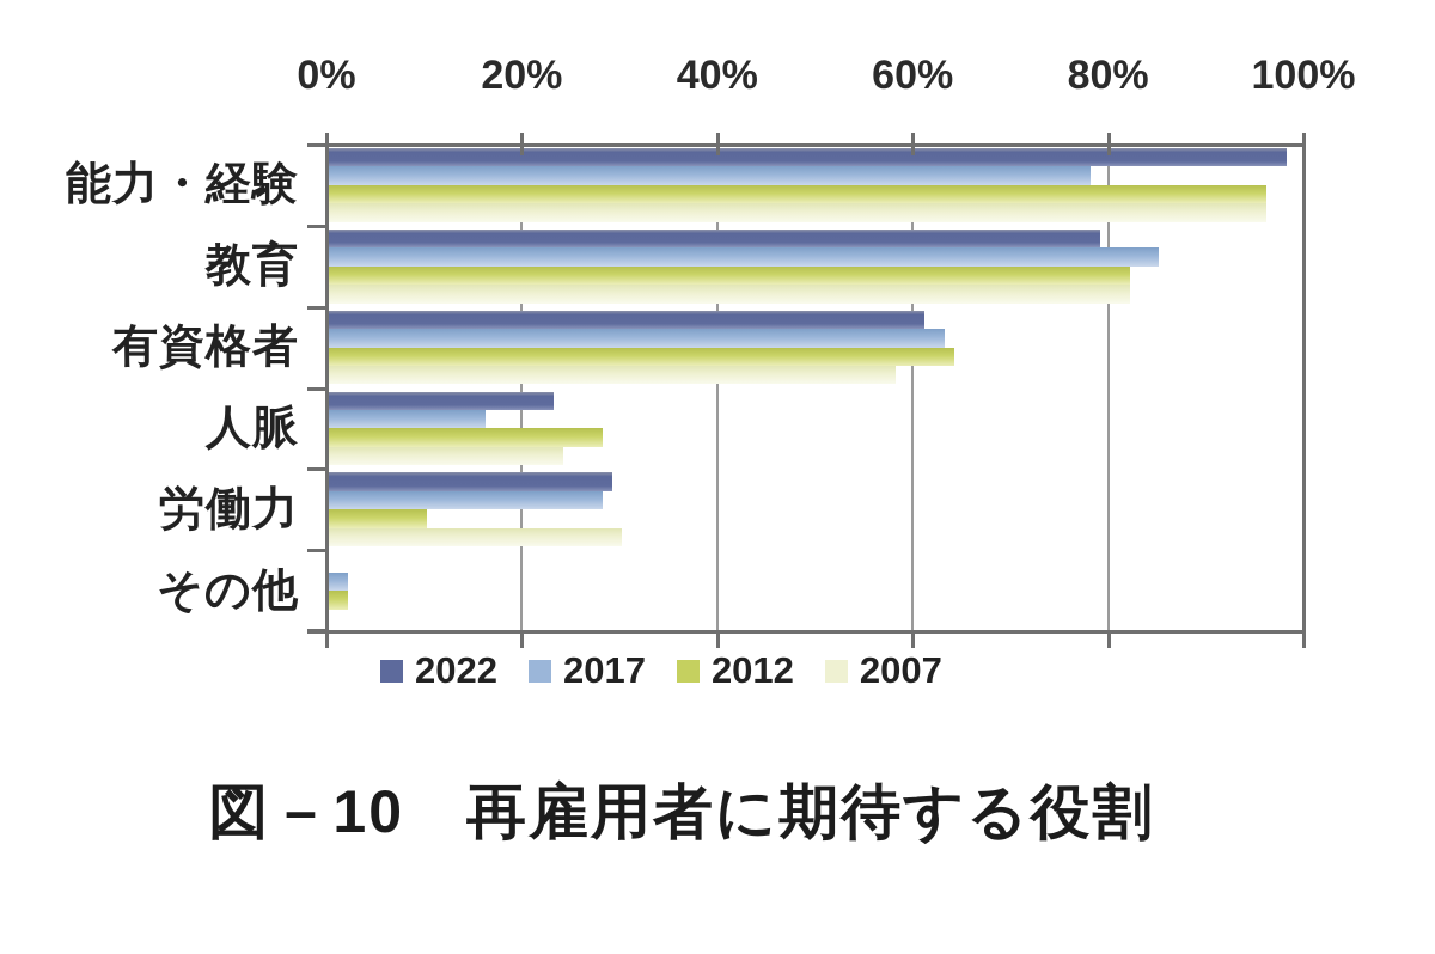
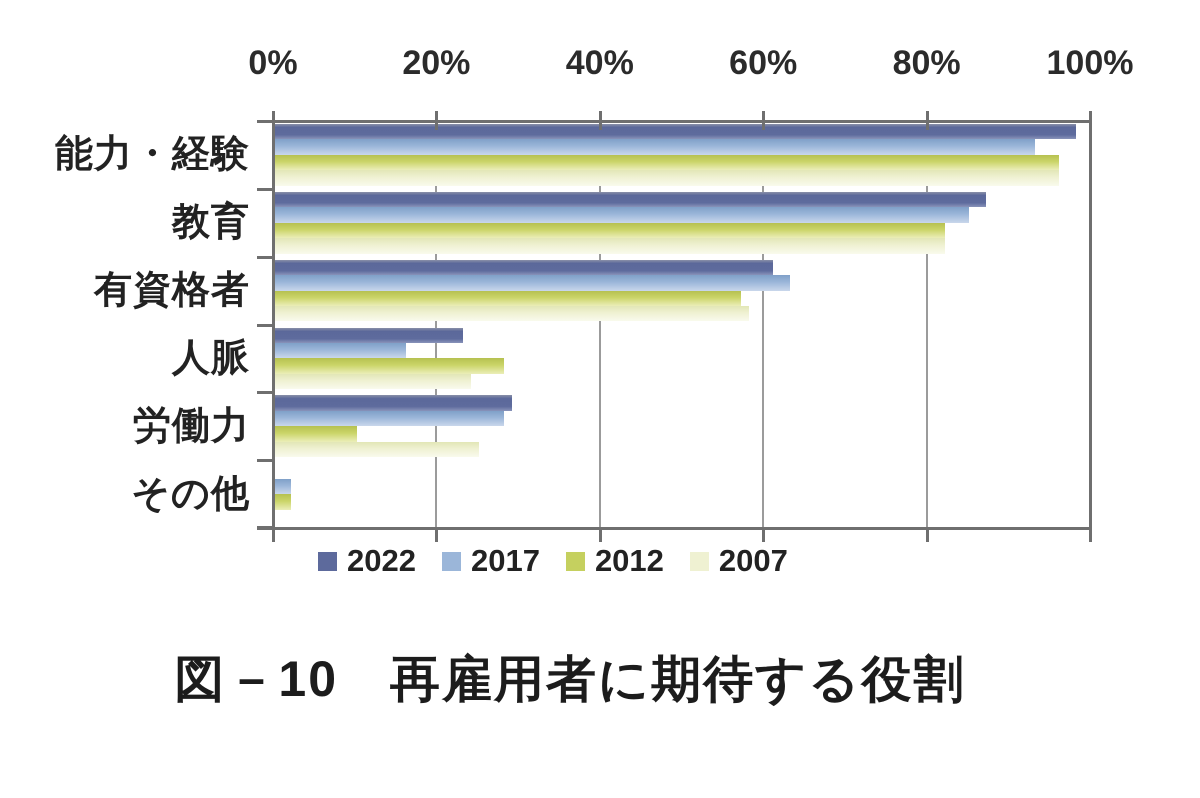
2017/能力・経験: 78% -> 93%
2022/教育: 79% -> 87%
2012/有資格者: 64% -> 57%
2007/労働力: 30% -> 25%
